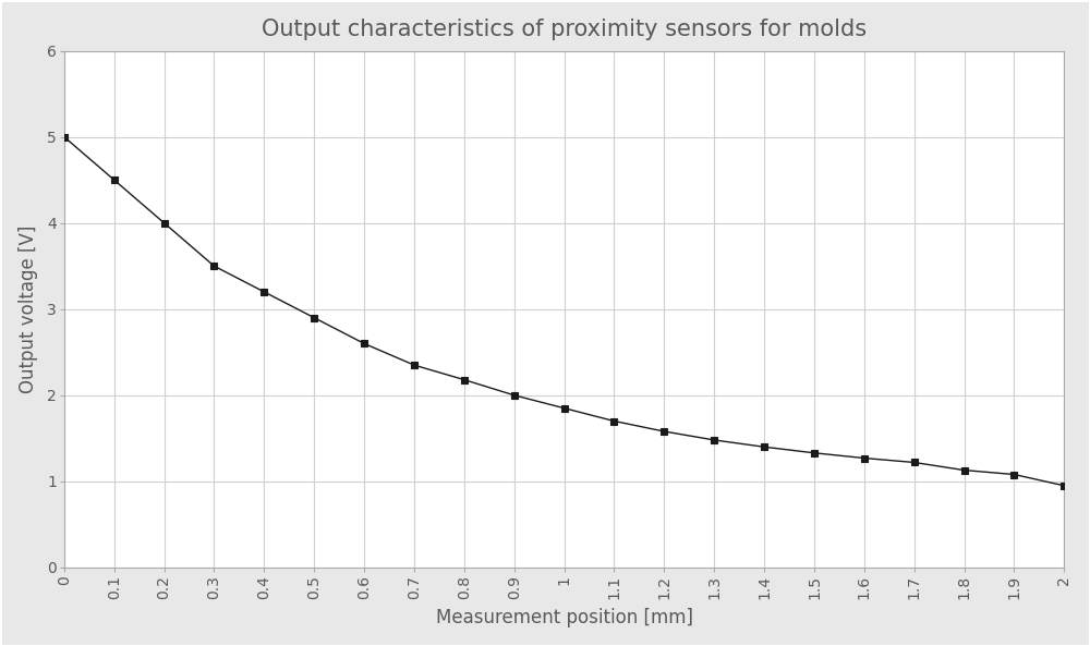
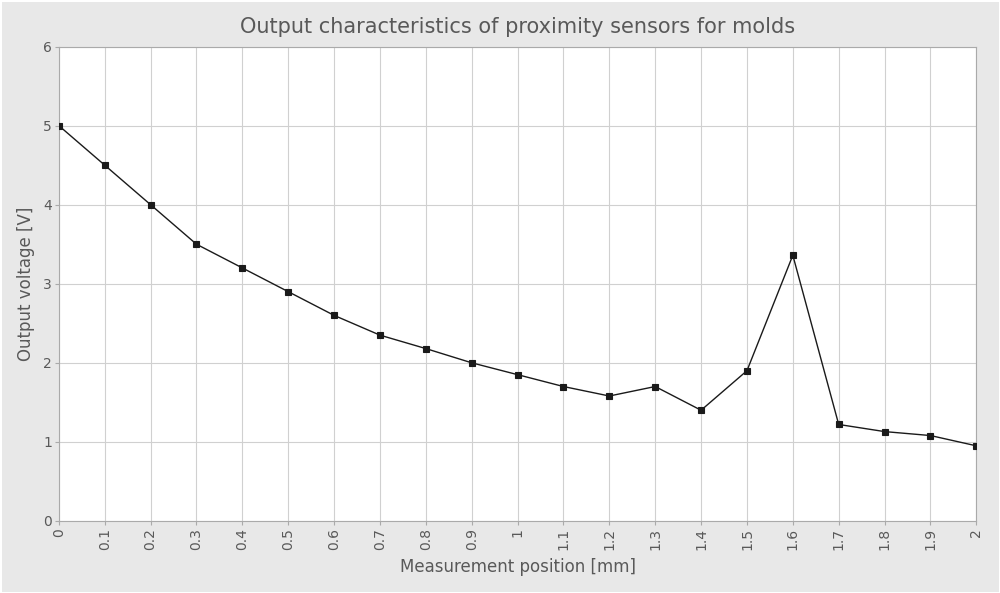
1.3: 1.48 -> 1.70
1.5: 1.33 -> 1.90
1.6: 1.27 -> 3.36
